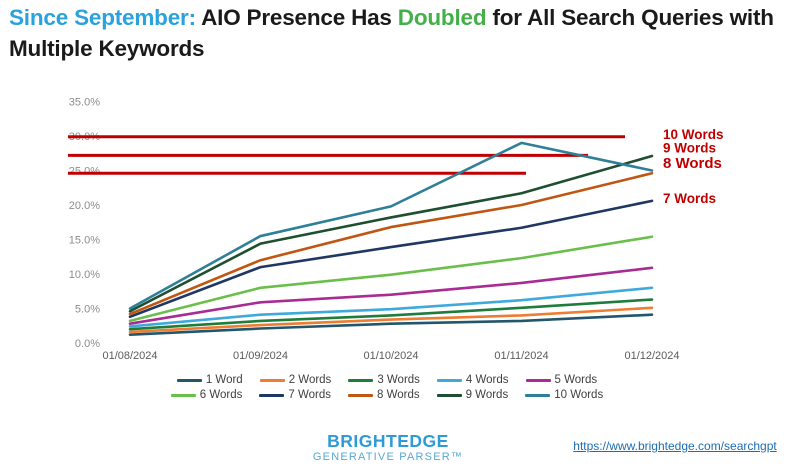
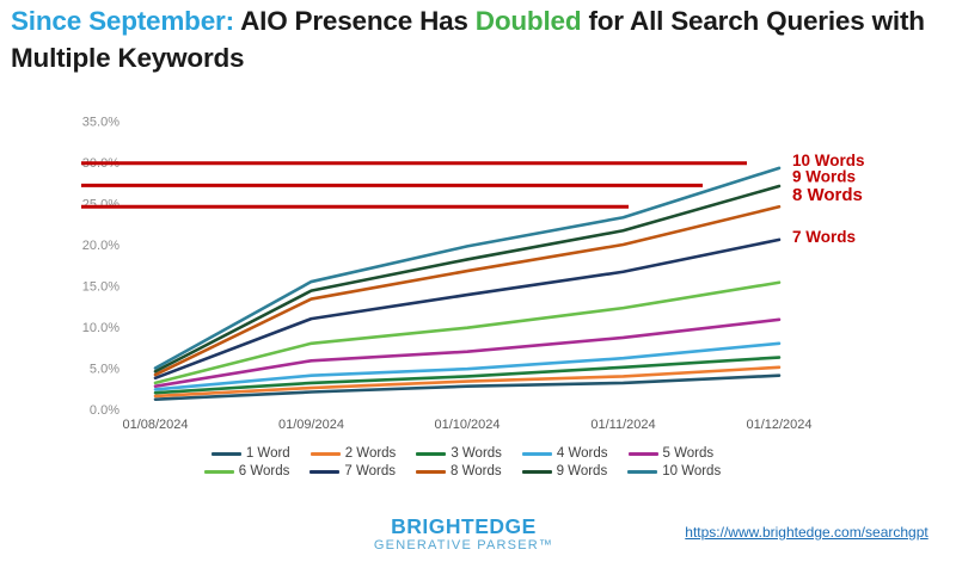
8 Words/01/09/2024: 12% -> 13%
10 Words/01/11/2024: 29% -> 23%
10 Words/01/12/2024: 25% -> 29%
